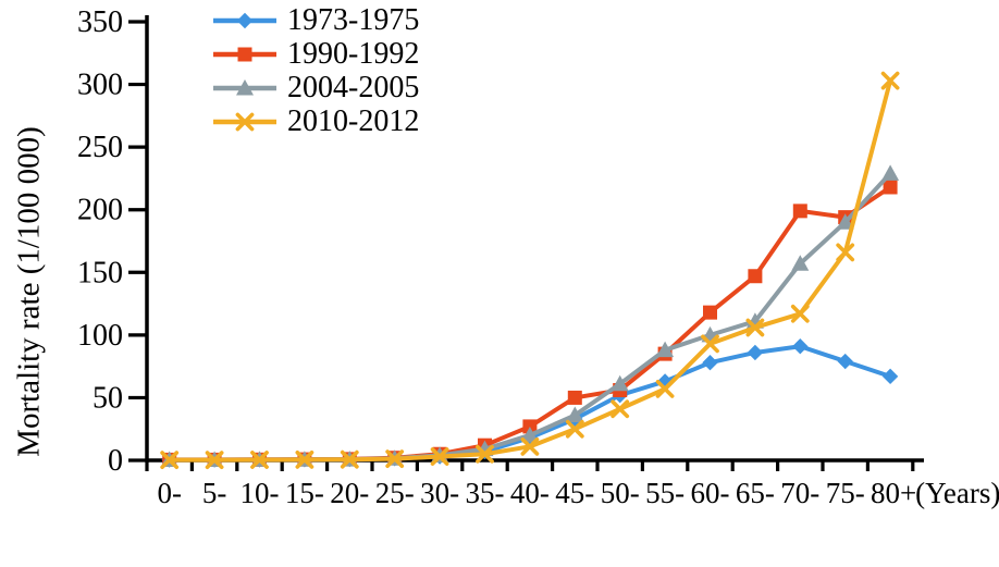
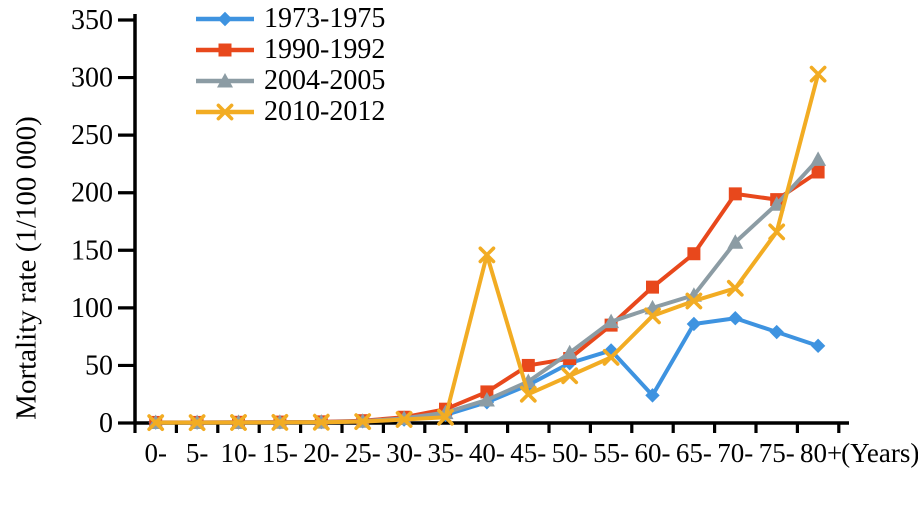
2010-2012/40-: 11 -> 146
1973-1975/60-: 78 -> 24
